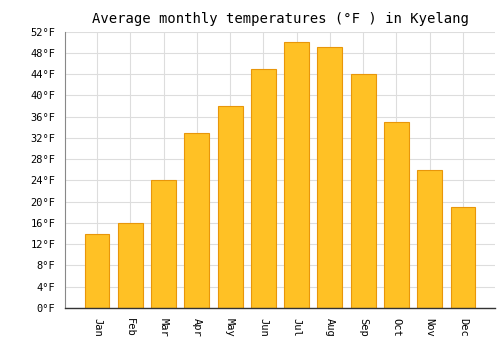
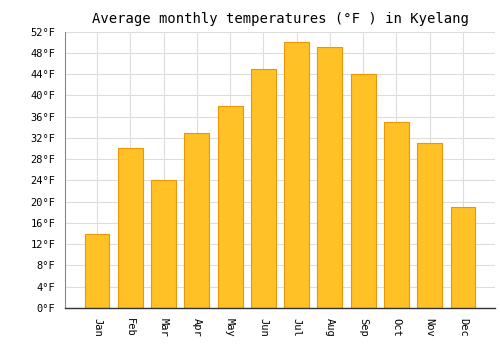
Feb: 16°F -> 30°F
Nov: 26°F -> 31°F
